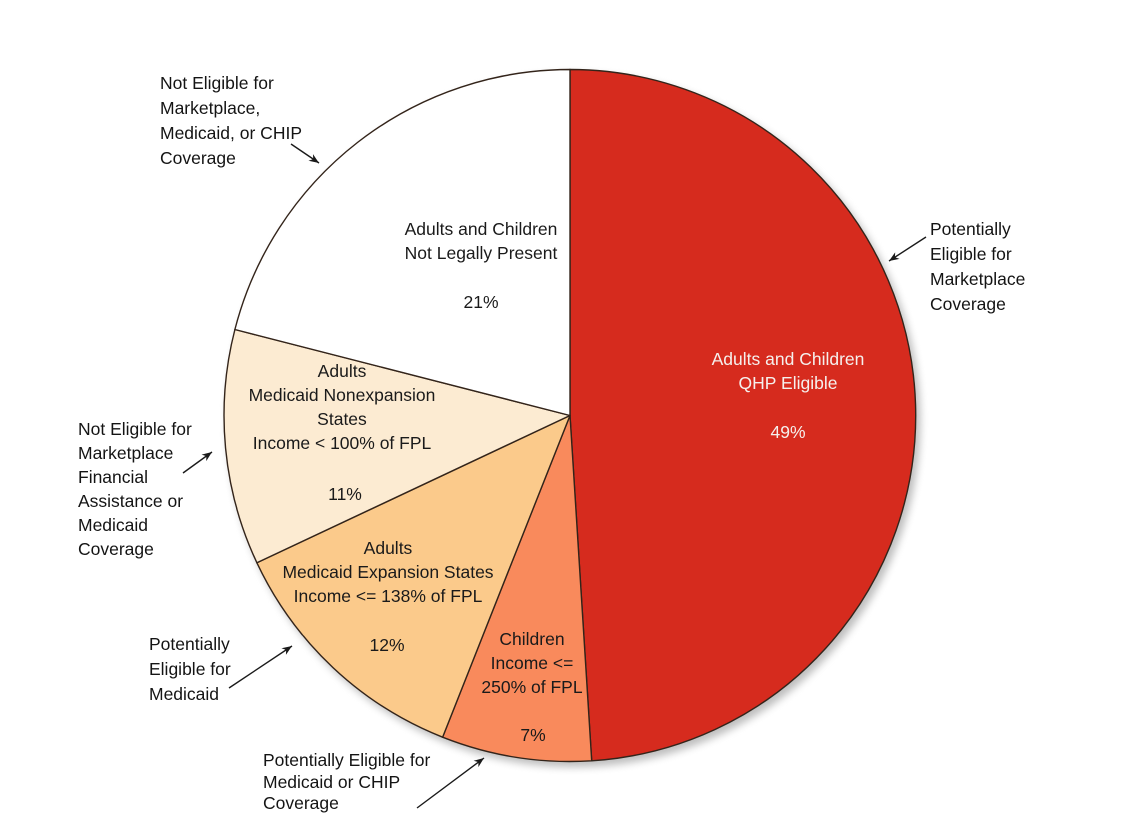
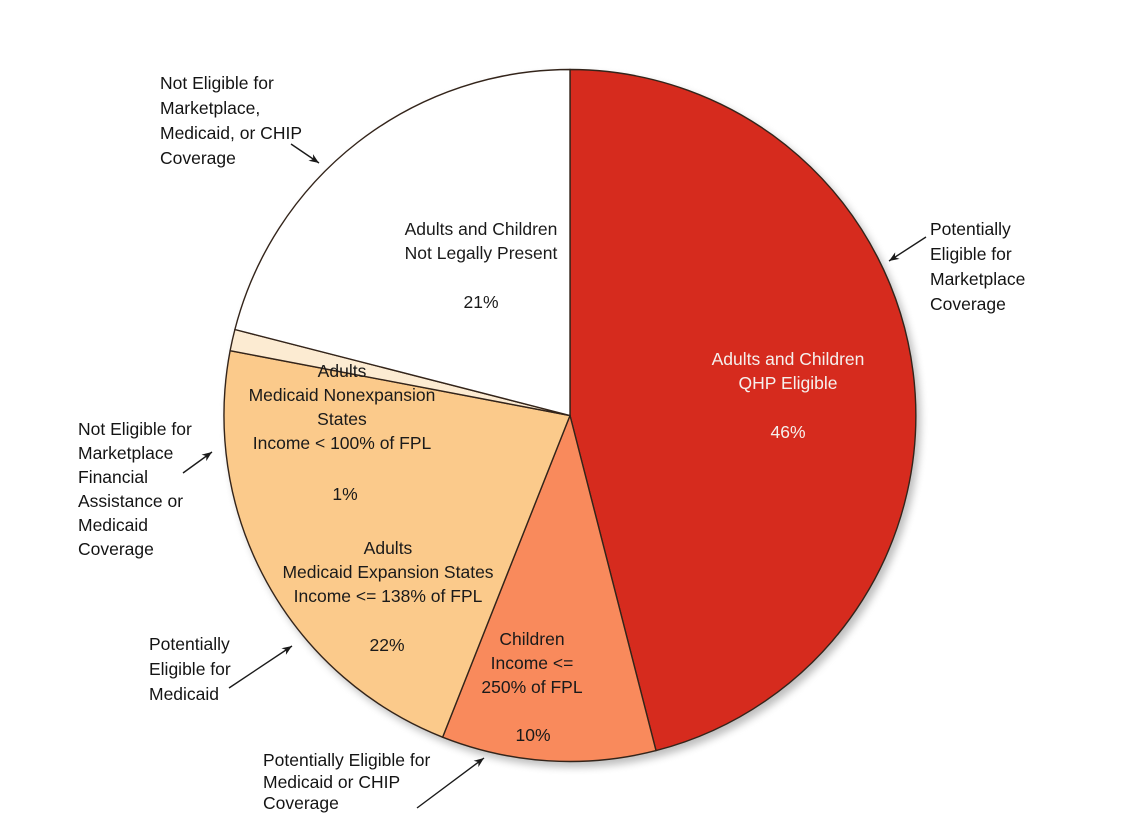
Adults and Children QHP Eligible: 49% -> 46%
Children Income <= 250% of FPL: 7% -> 10%
Adults Medicaid Expansion States Income <= 138% of FPL: 12% -> 22%
Adults Medicaid Nonexpansion States Income < 100% of FPL: 11% -> 1%
